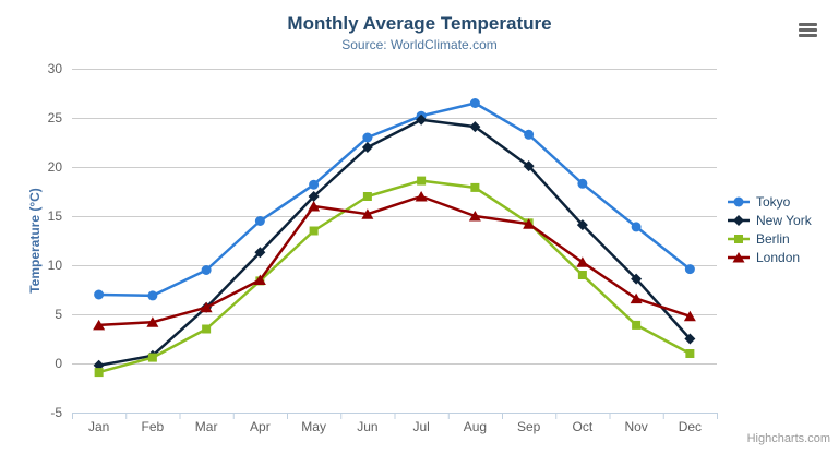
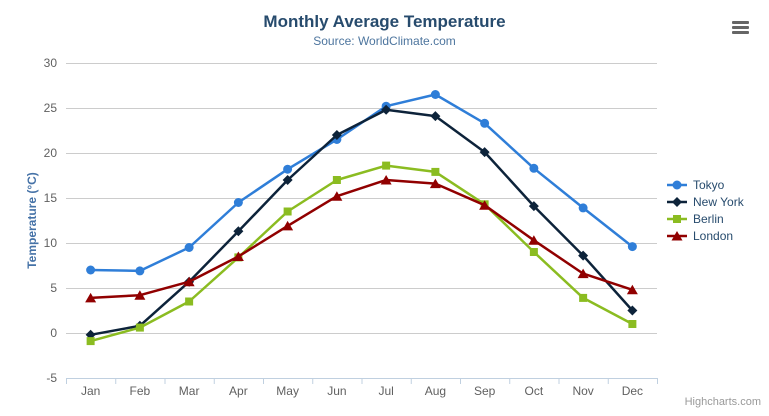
London/May: 16 -> 12
Tokyo/Jun: 23 -> 22
London/Aug: 15 -> 17
